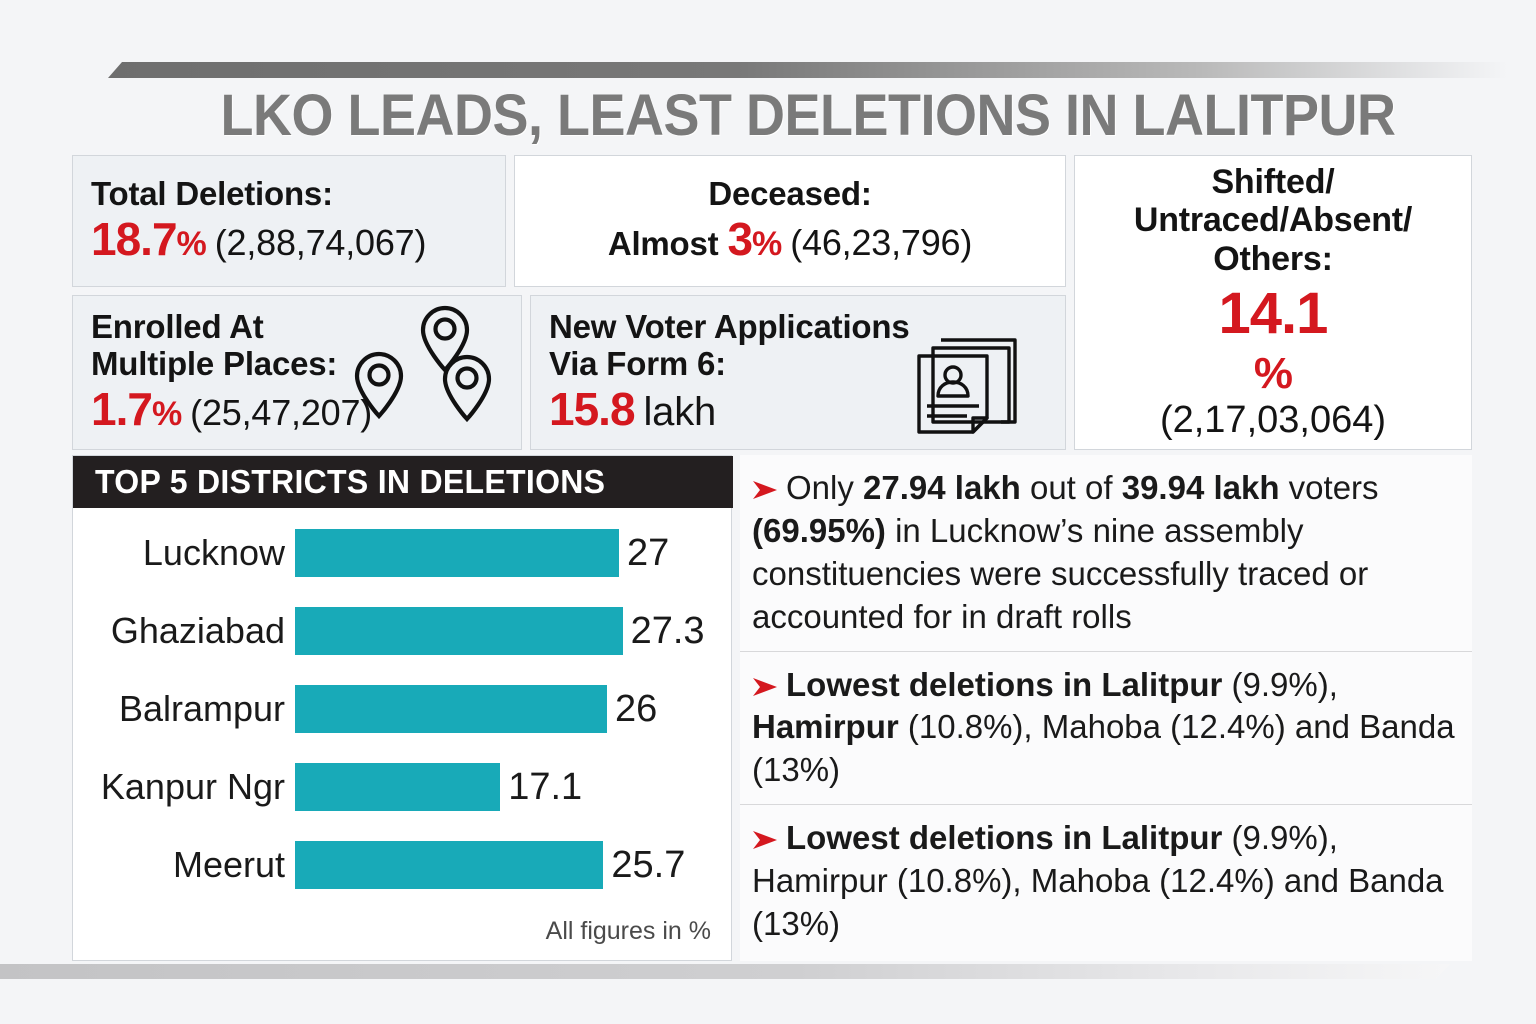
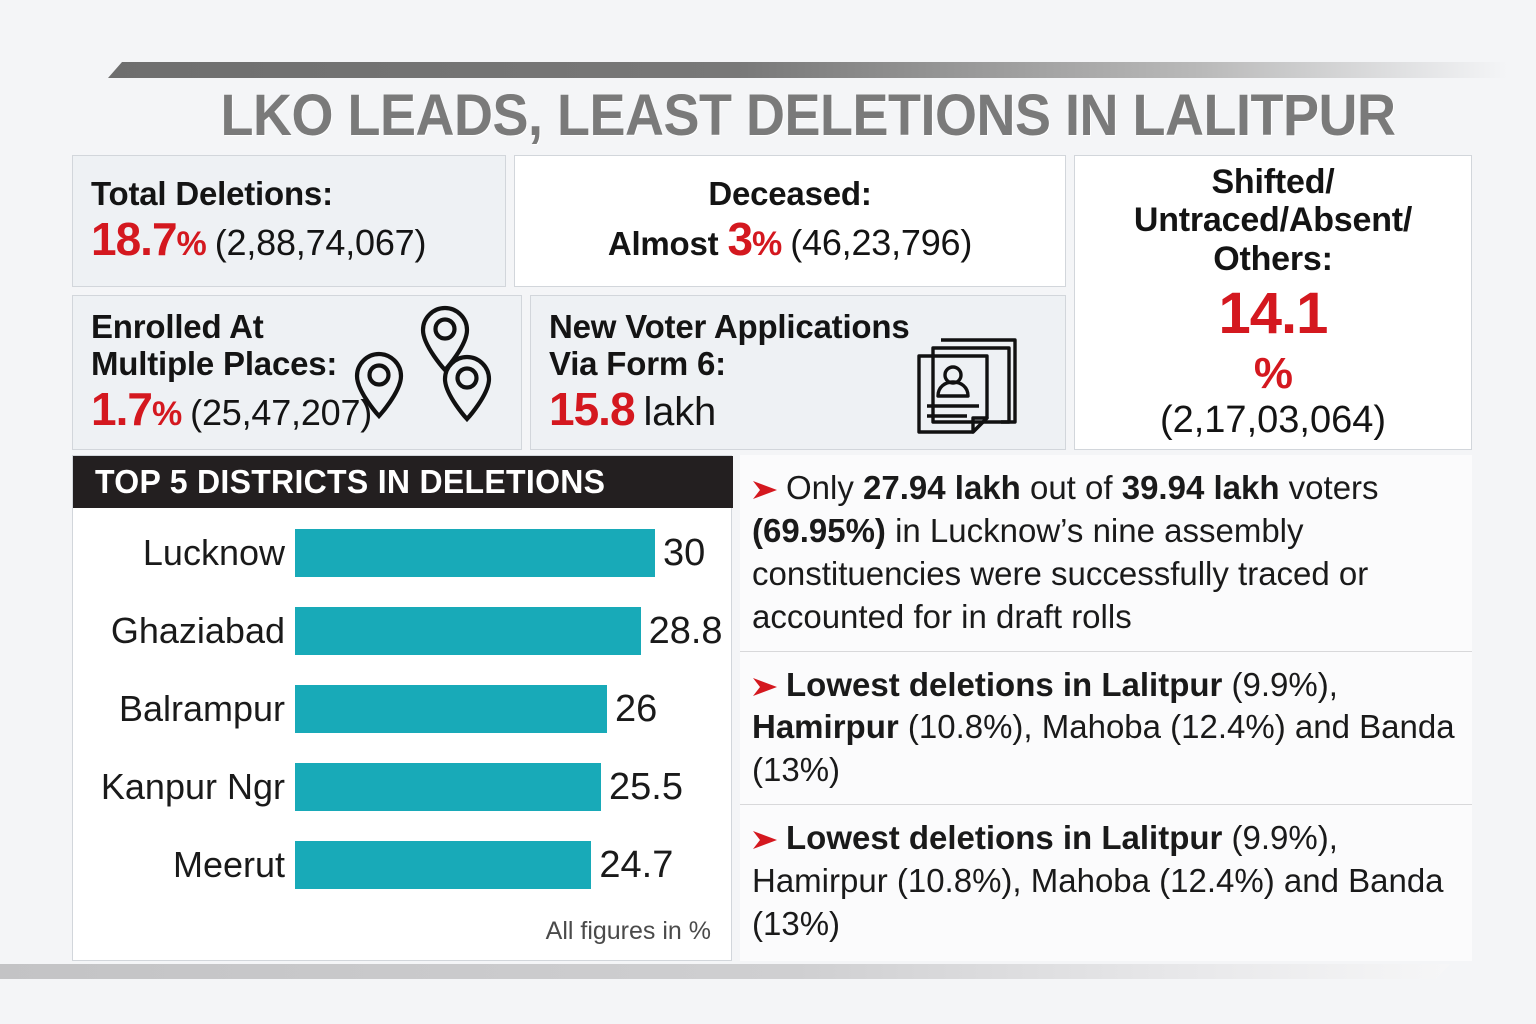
Lucknow: 27 -> 30
Ghaziabad: 27.3 -> 28.8
Kanpur Ngr: 17.1 -> 25.5
Meerut: 25.7 -> 24.7
